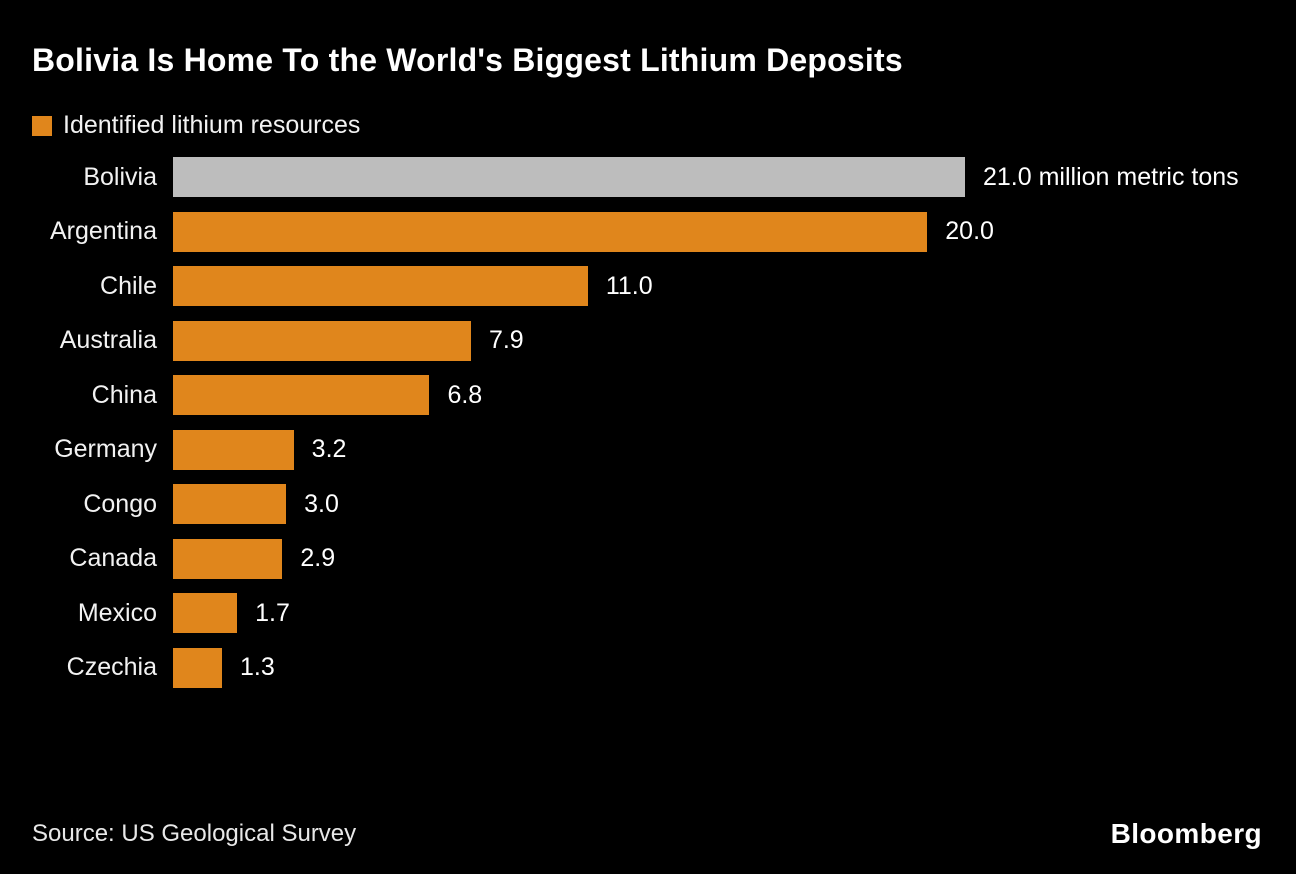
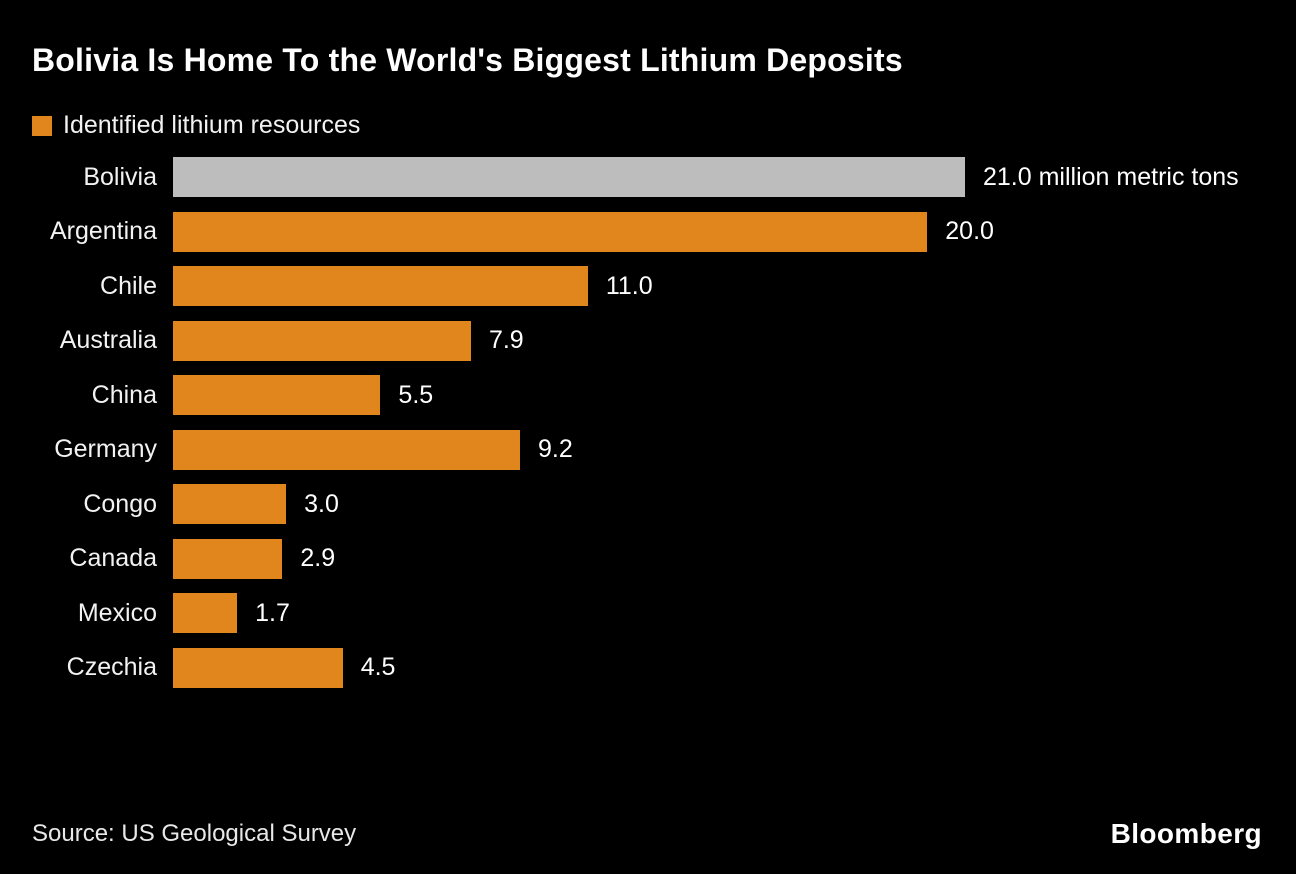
China: 6.8 -> 5.5
Germany: 3.2 -> 9.2
Czechia: 1.3 -> 4.5
